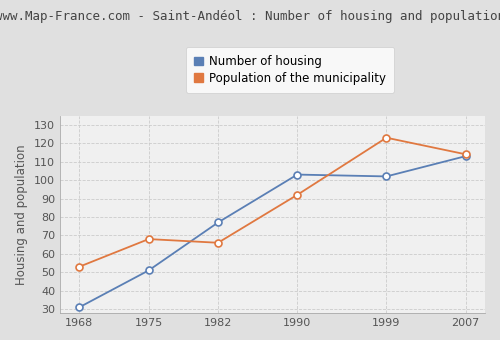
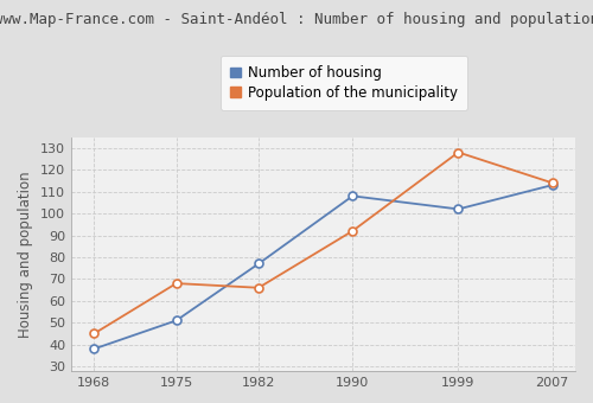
Number of housing/1968: 31 -> 38
Population of the municipality/1968: 53 -> 45
Number of housing/1990: 103 -> 108
Population of the municipality/1999: 123 -> 128
